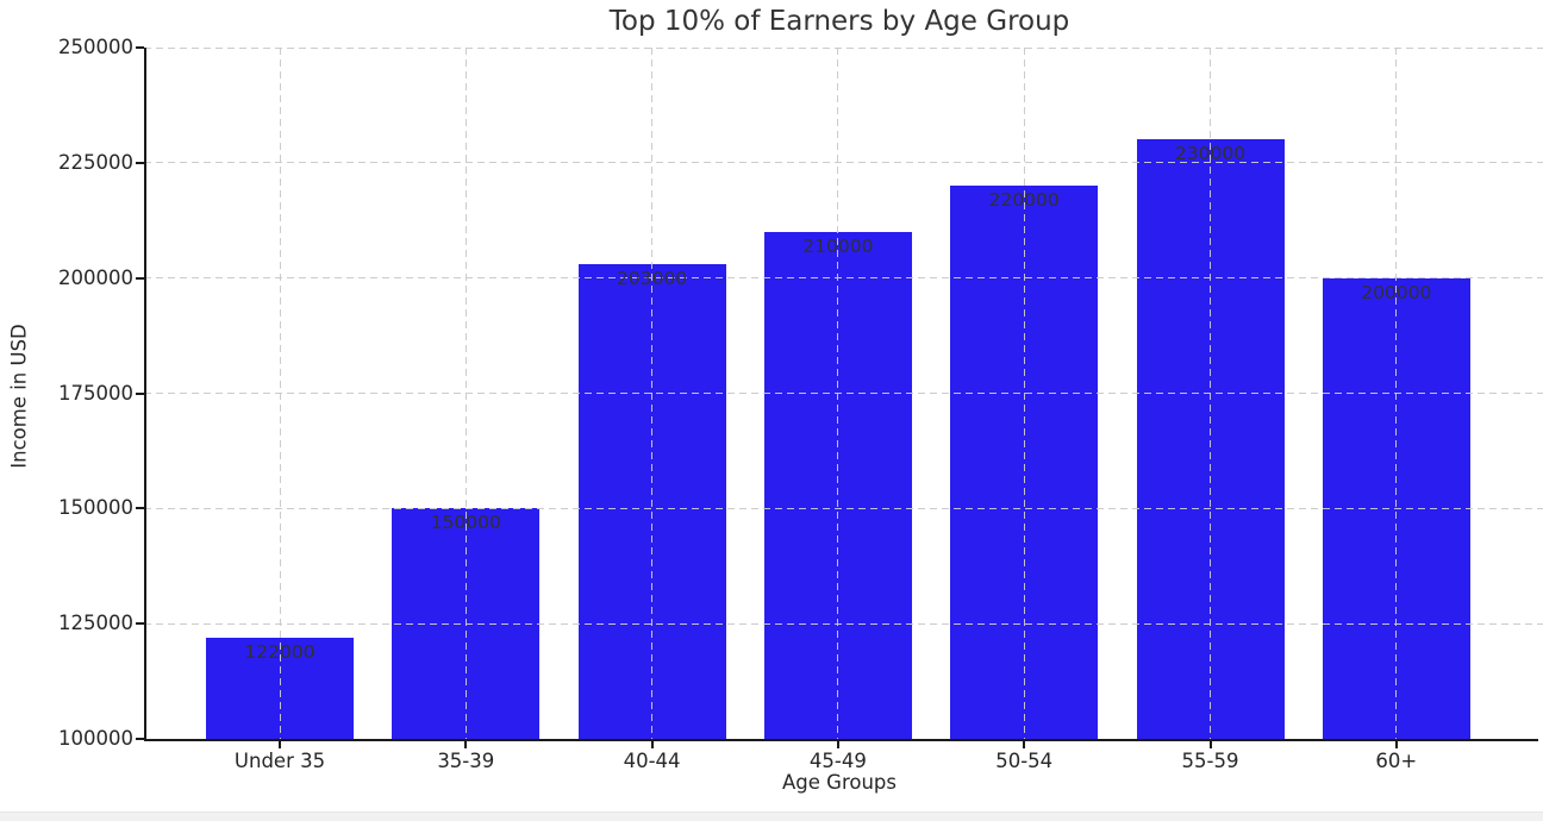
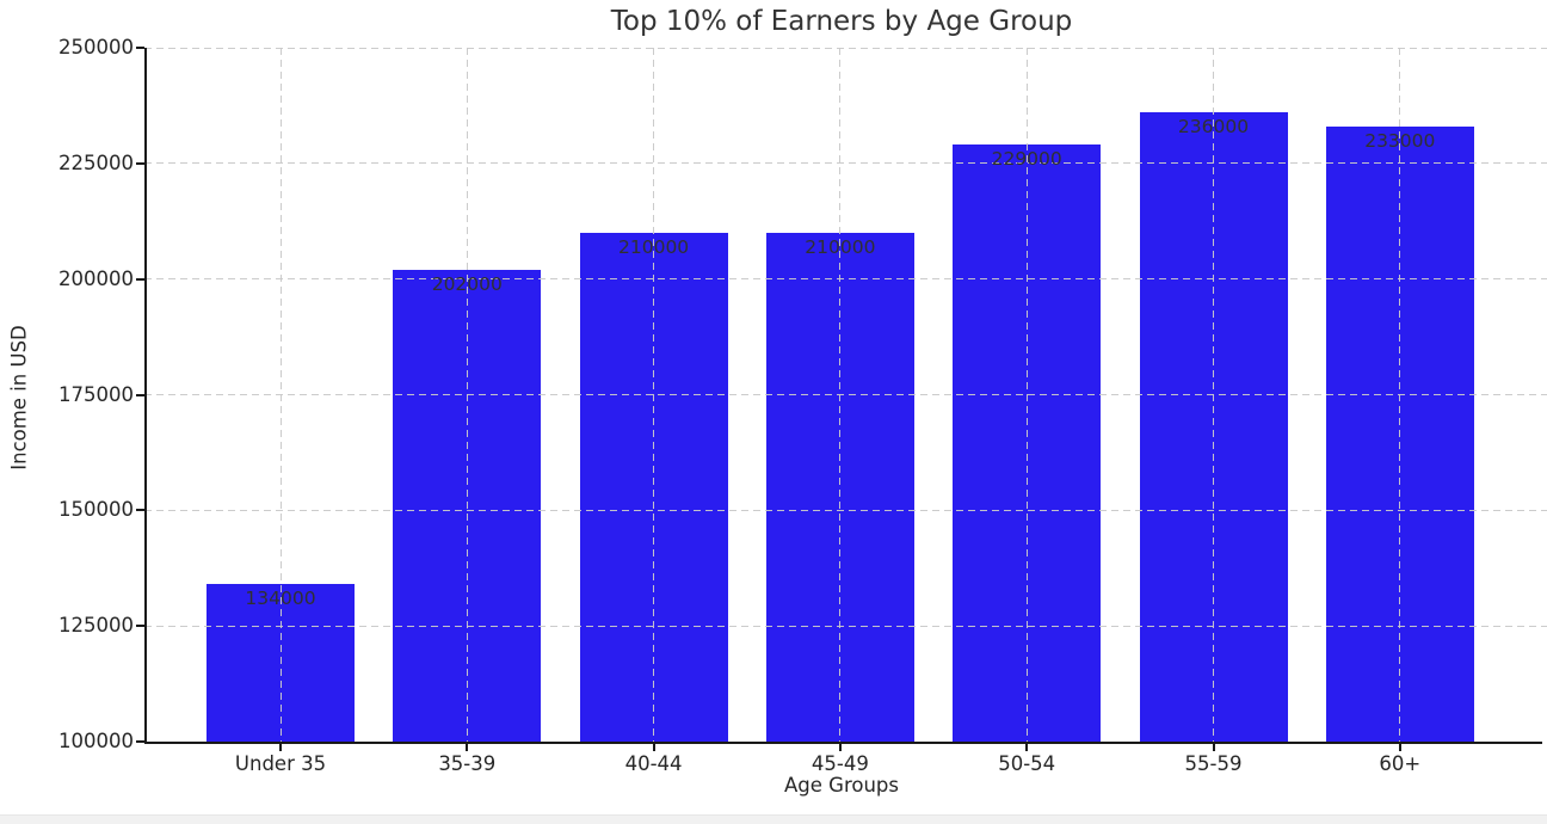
Under 35: 122000 -> 134000
35-39: 150000 -> 202000
40-44: 203000 -> 210000
50-54: 220000 -> 229000
55-59: 230000 -> 236000
60+: 200000 -> 233000
